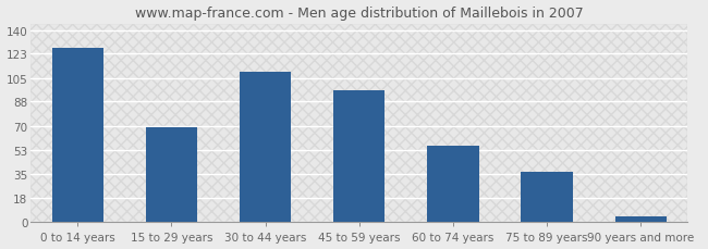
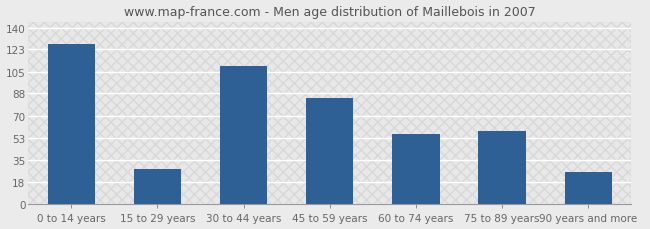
15 to 29 years: 69 -> 28
45 to 59 years: 96 -> 84
75 to 89 years: 37 -> 58
90 years and more: 4 -> 26
